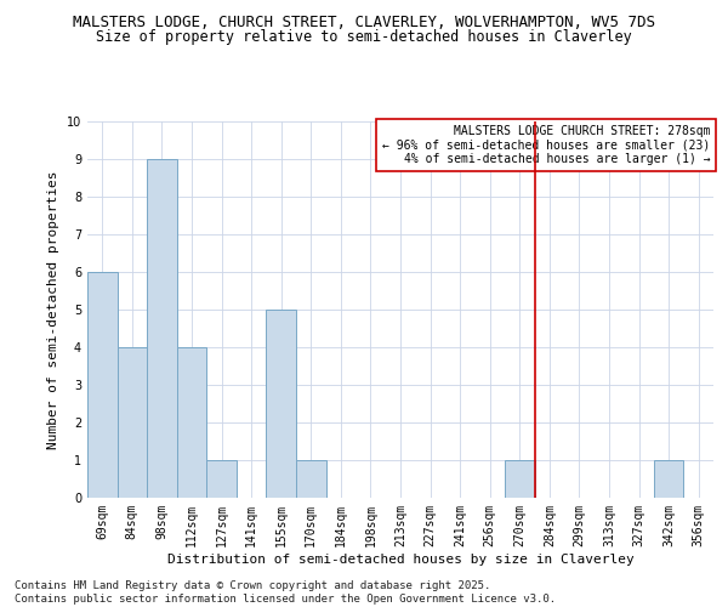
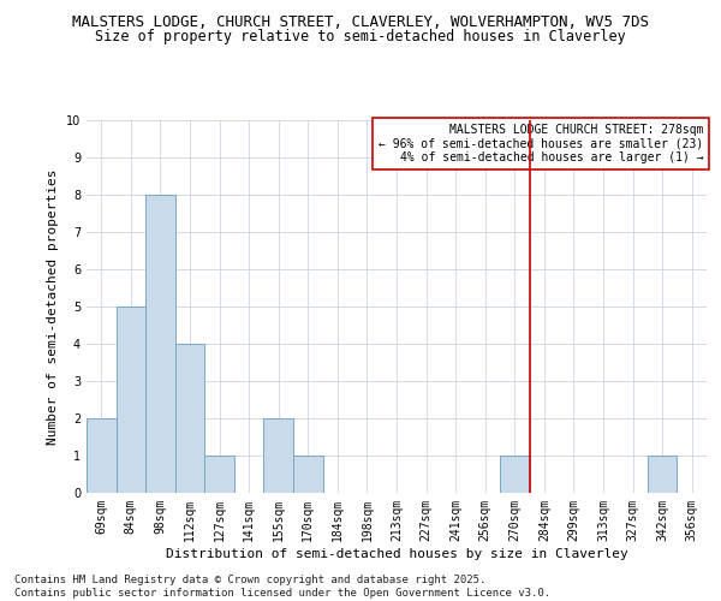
69sqm: 6 -> 2
84sqm: 4 -> 5
98sqm: 9 -> 8
155sqm: 5 -> 2
